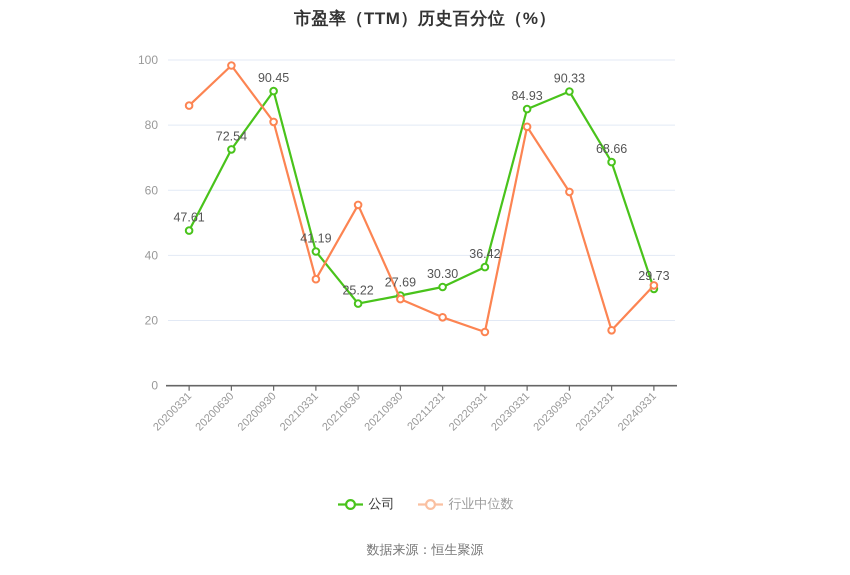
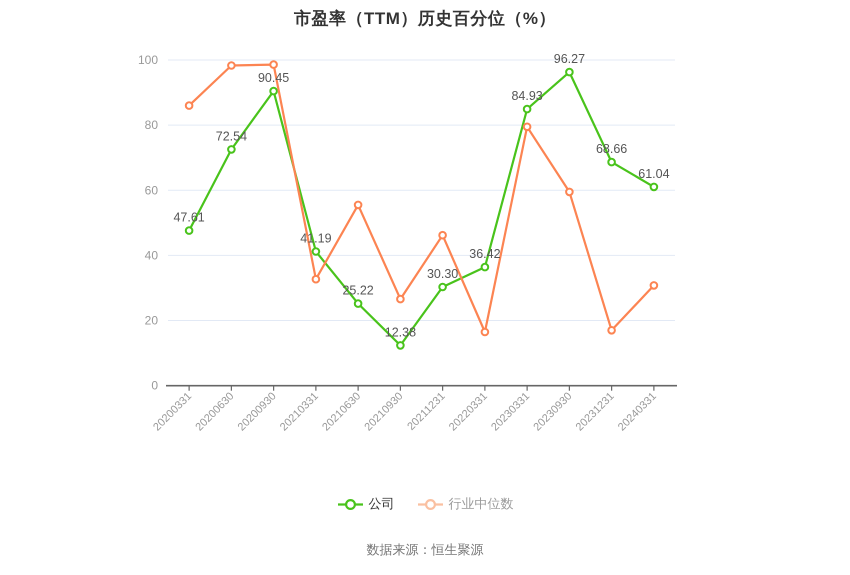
行业中位数/20200930: 81 -> 99
公司/20210930: 27.69 -> 12.38
行业中位数/20211231: 21 -> 46
公司/20230930: 90.33 -> 96.27
公司/20240331: 29.73 -> 61.04
